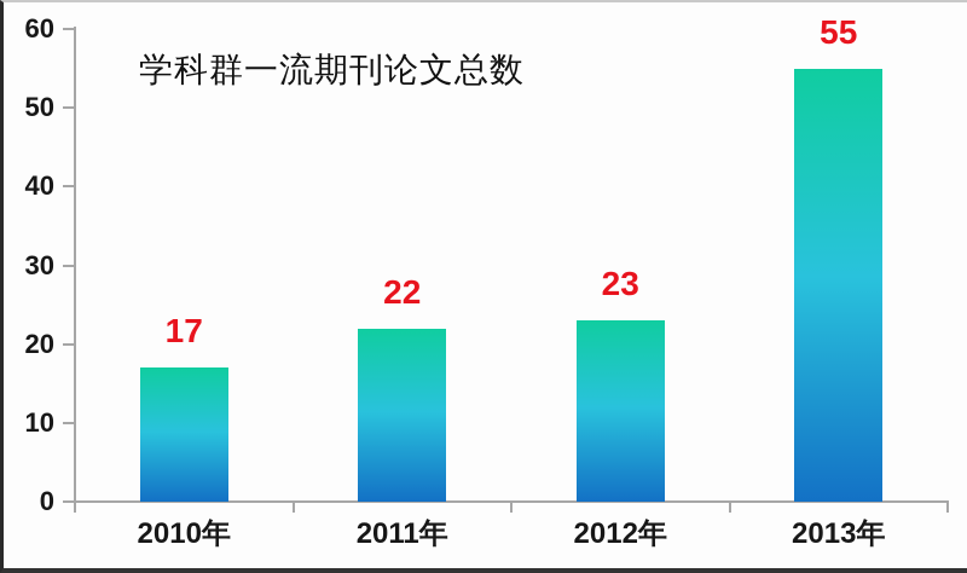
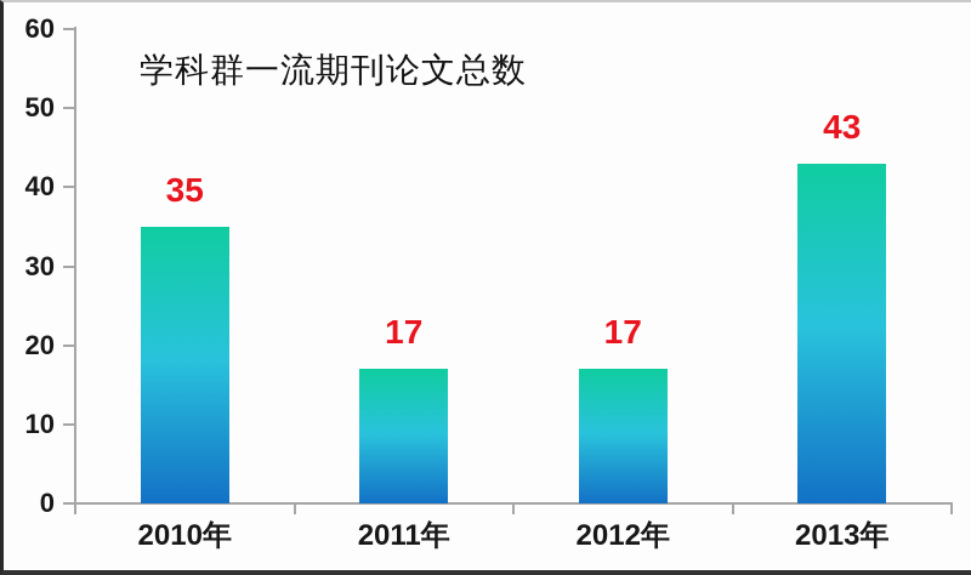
2010年: 17 -> 35
2011年: 22 -> 17
2012年: 23 -> 17
2013年: 55 -> 43
